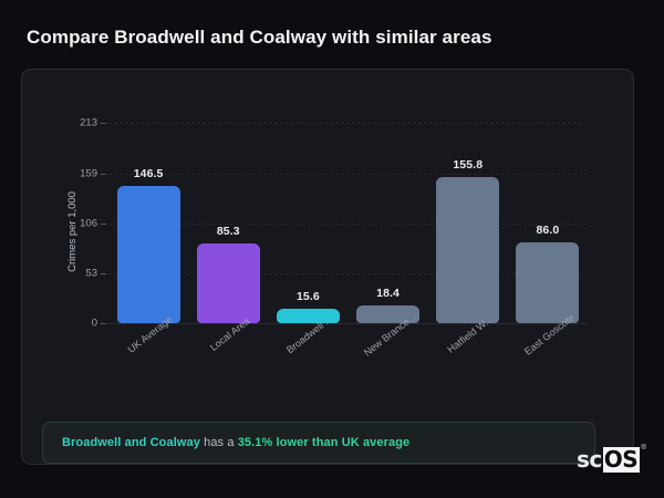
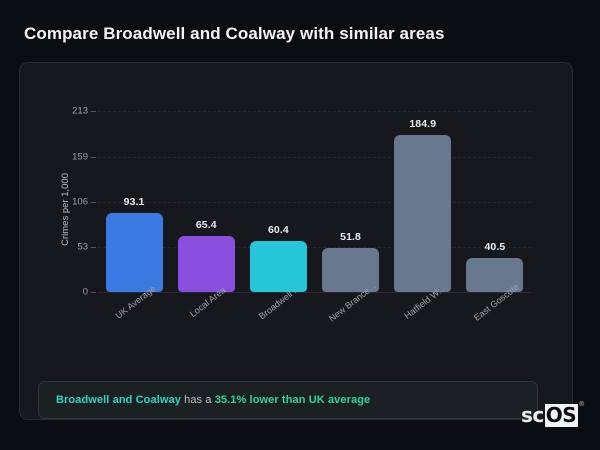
UK Average: 146.5 -> 93.1
Local Area: 85.3 -> 65.4
Broadwell ...: 15.6 -> 60.4
New Brance...: 18.4 -> 51.8
Hatfield W...: 155.8 -> 184.9
East Goscote: 86.0 -> 40.5
